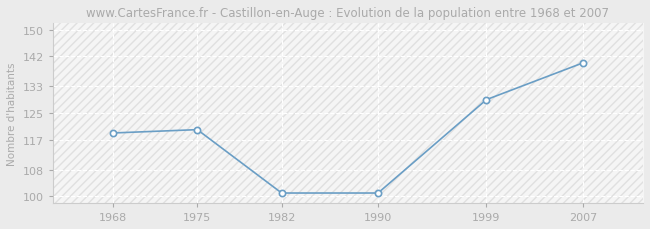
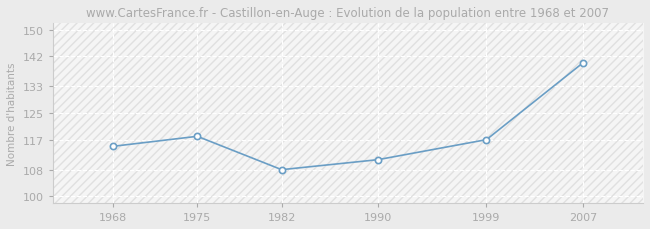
1968: 119 -> 115
1975: 120 -> 118
1982: 101 -> 108
1990: 101 -> 111
1999: 129 -> 117
